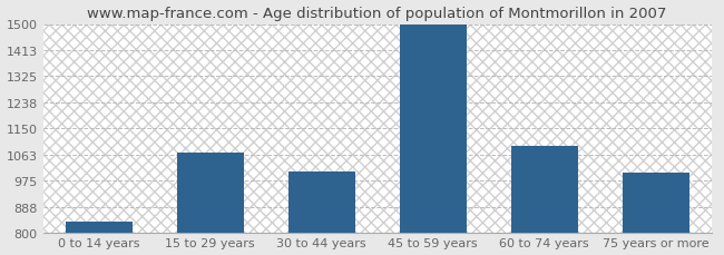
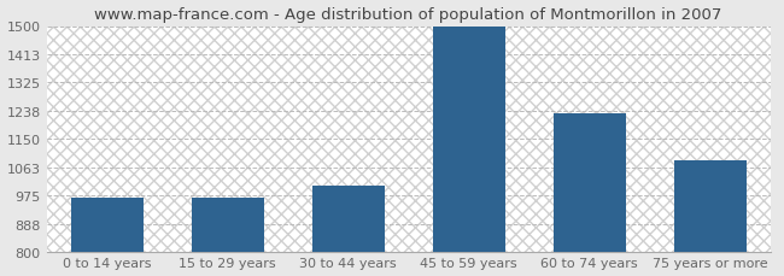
0 to 14 years: 840 -> 970
15 to 29 years: 1070 -> 970
60 to 74 years: 1093 -> 1230
75 years or more: 1003 -> 1085
